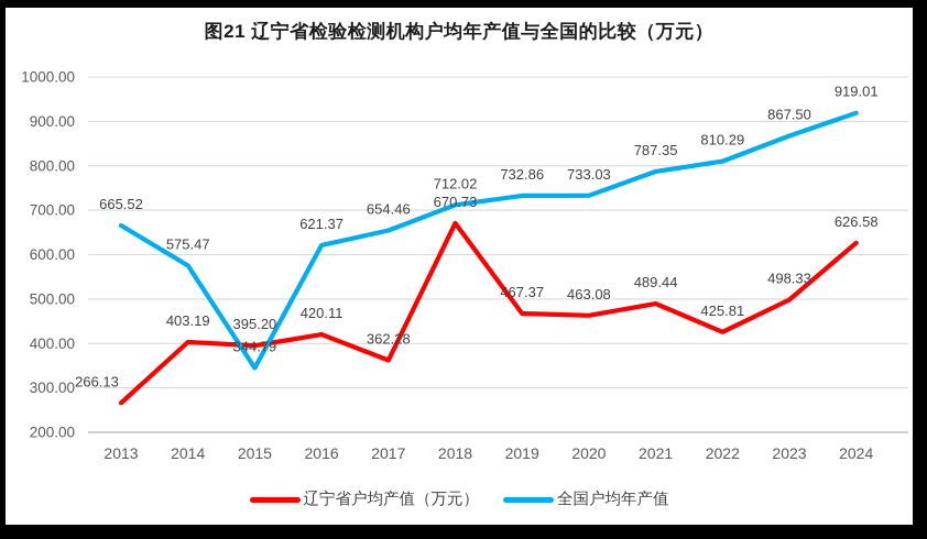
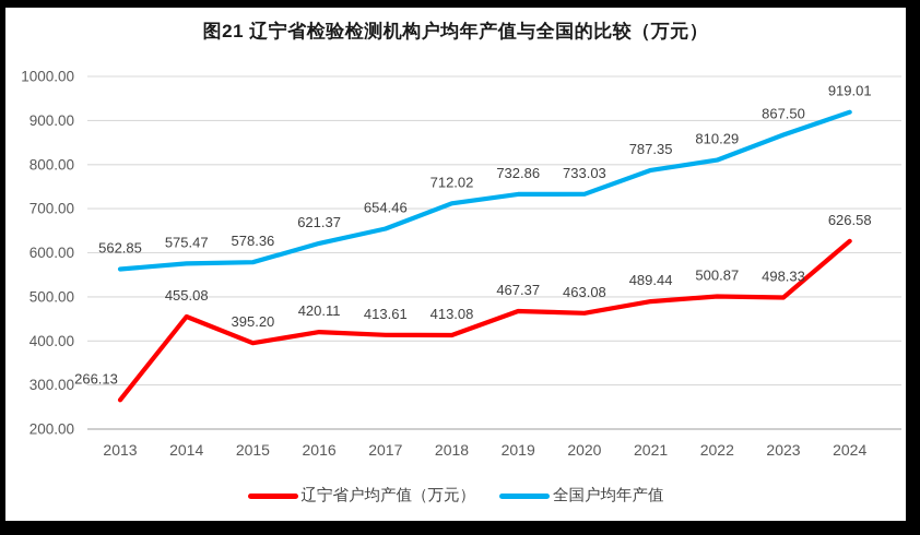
全国户均年产值/2013: 665.52 -> 562.85
辽宁省户均产值（万元）/2014: 403.19 -> 455.08
全国户均年产值/2015: 344.79 -> 578.36
辽宁省户均产值（万元）/2017: 362.28 -> 413.61
辽宁省户均产值（万元）/2018: 670.73 -> 413.08
辽宁省户均产值（万元）/2022: 425.81 -> 500.87
